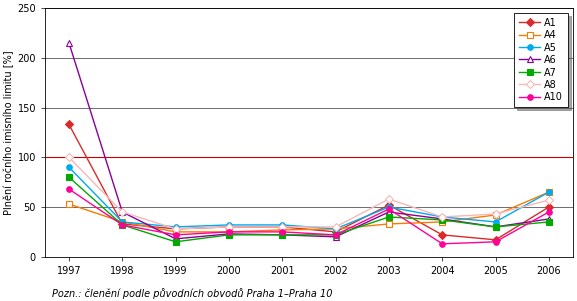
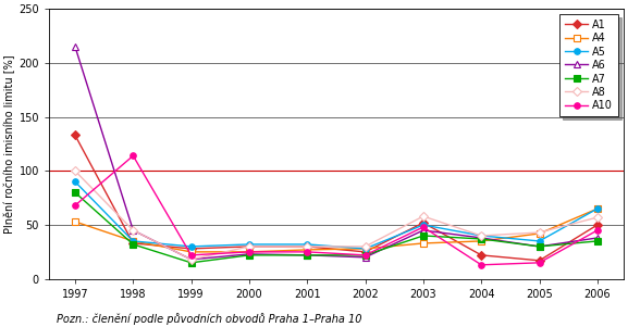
A10/1998: 32 -> 114
A8/1999: 28 -> 18
